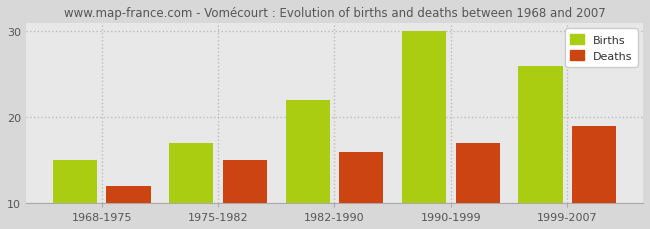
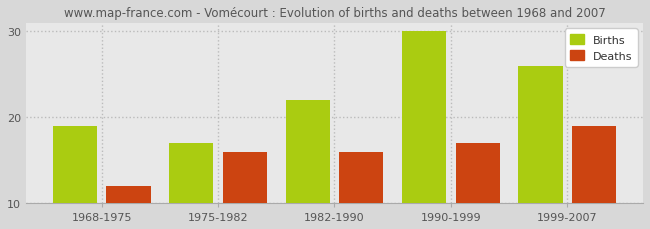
Births/1968-1975: 15 -> 19
Deaths/1975-1982: 15 -> 16
